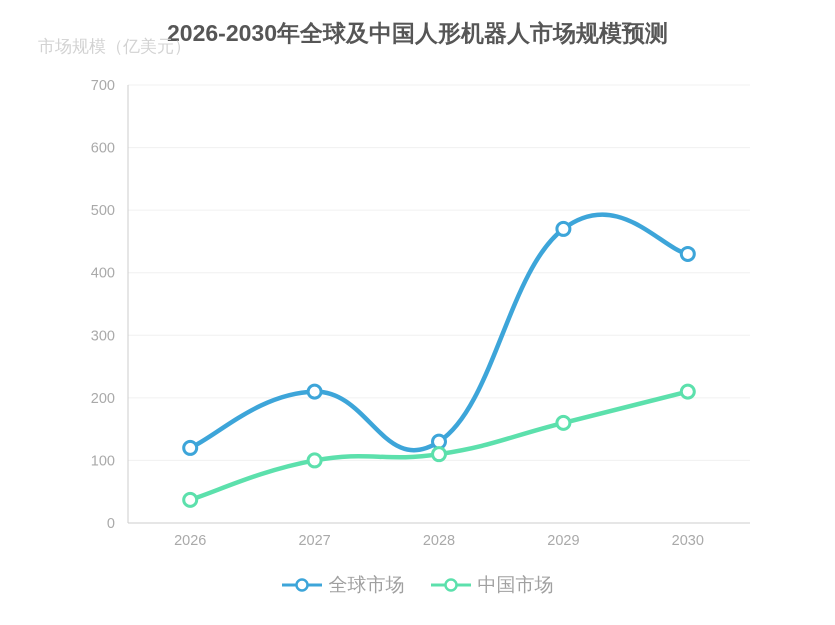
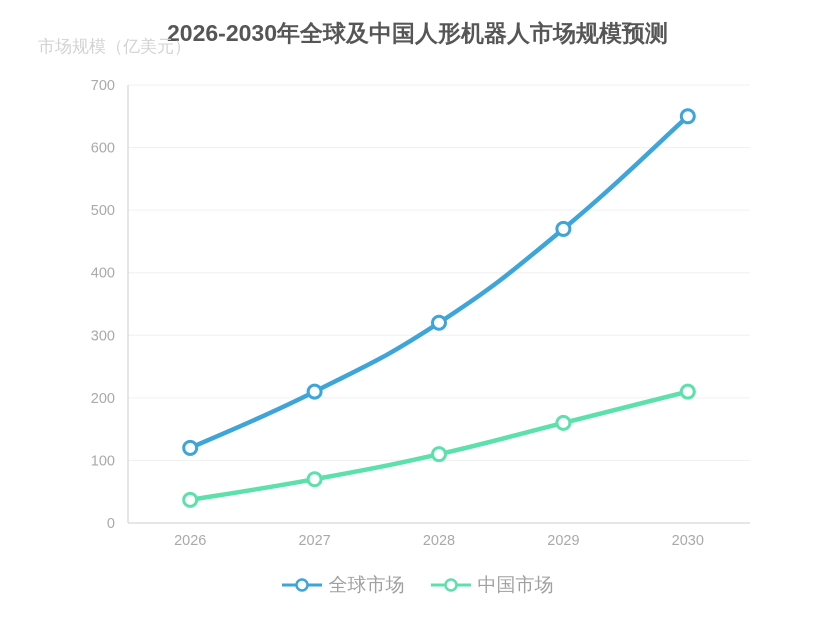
中国市场/2027: 100 -> 70
全球市场/2028: 130 -> 320
全球市场/2030: 430 -> 650
